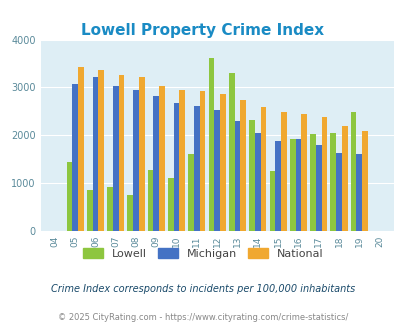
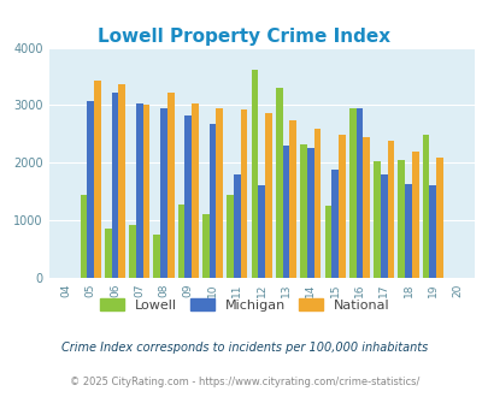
National/07: 3260 -> 3000
Lowell/11: 1600 -> 1450
Michigan/11: 2620 -> 1800
Michigan/12: 2530 -> 1600
Michigan/14: 2040 -> 2250
Lowell/16: 1930 -> 2950
Michigan/16: 1930 -> 2950
